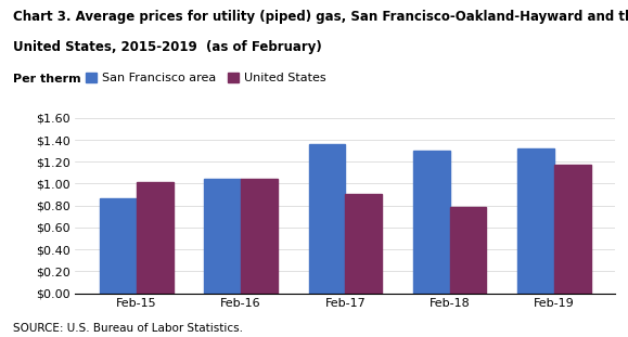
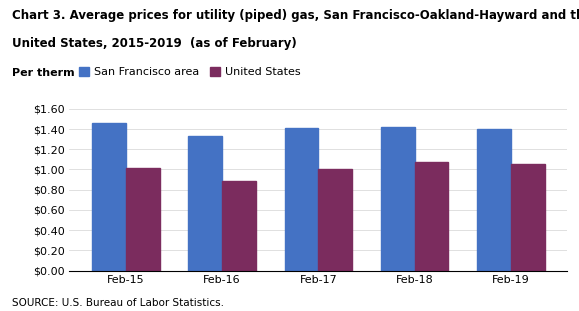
San Francisco area/Feb-15: $0.87 -> $1.46
San Francisco area/Feb-16: $1.04 -> $1.33
United States/Feb-16: $1.04 -> $0.89
San Francisco area/Feb-17: $1.36 -> $1.41
United States/Feb-17: $0.91 -> $1.00
San Francisco area/Feb-18: $1.30 -> $1.42
United States/Feb-18: $0.79 -> $1.07
San Francisco area/Feb-19: $1.32 -> $1.40
United States/Feb-19: $1.17 -> $1.05
